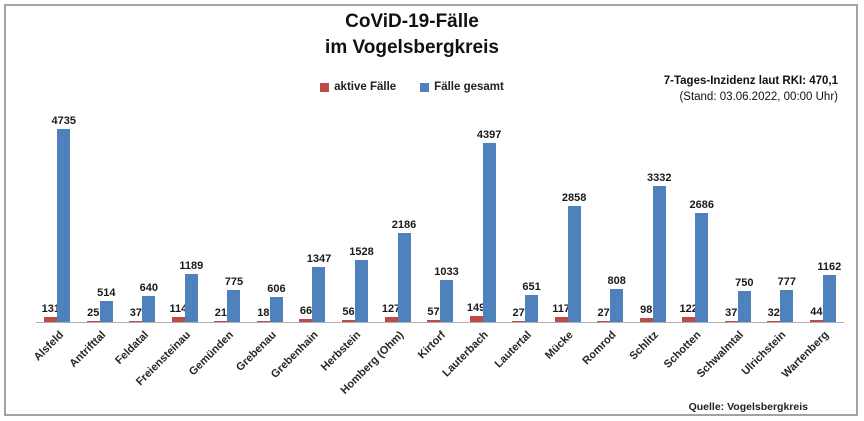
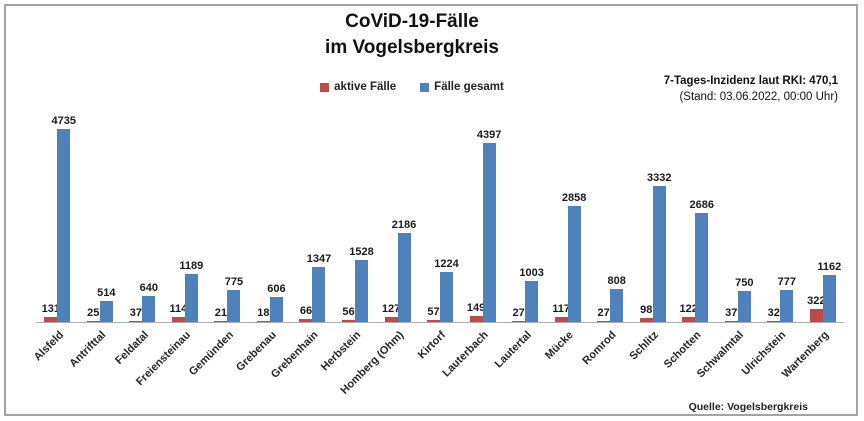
Fälle gesamt/Kirtorf: 1033 -> 1224
Fälle gesamt/Lautertal: 651 -> 1003
aktive Fälle/Wartenberg: 44 -> 322
